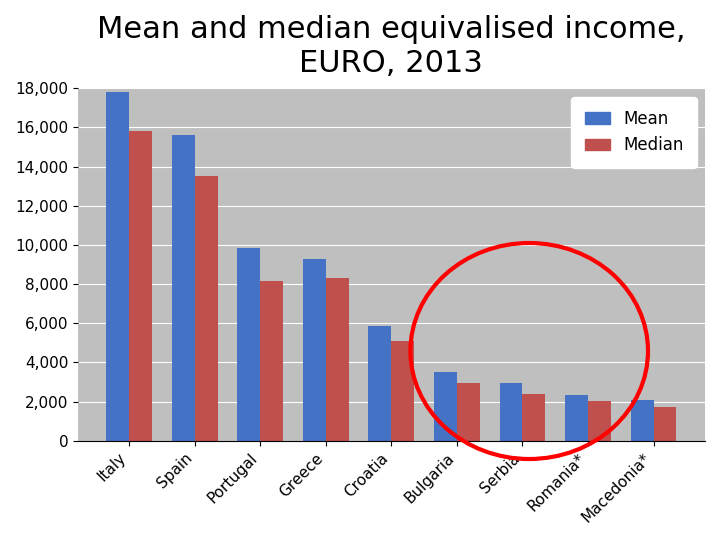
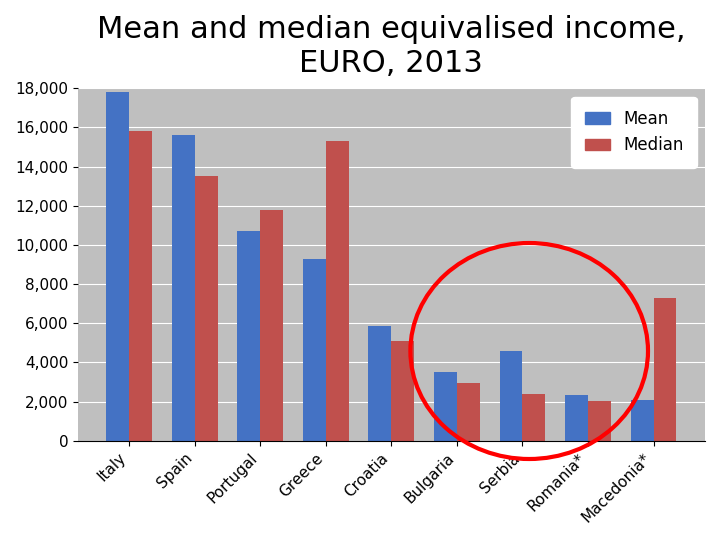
Mean/Portugal: 9,800 -> 10,700
Median/Portugal: 8,200 -> 11,800
Median/Greece: 8,300 -> 15,300
Mean/Serbia: 3,000 -> 4,600
Median/Macedonia*: 1,700 -> 7,300
